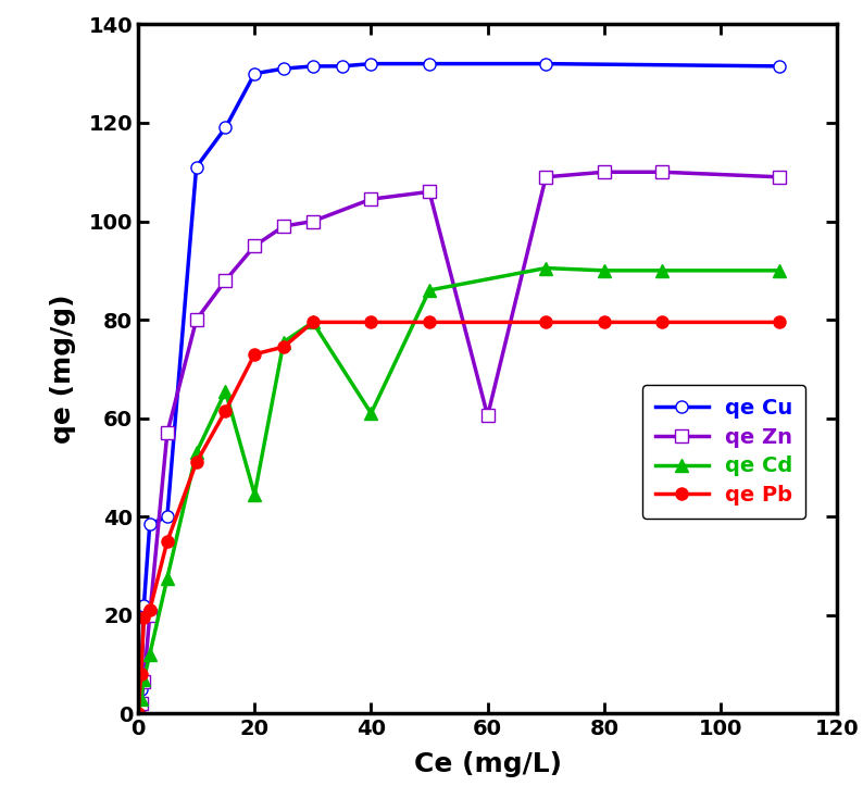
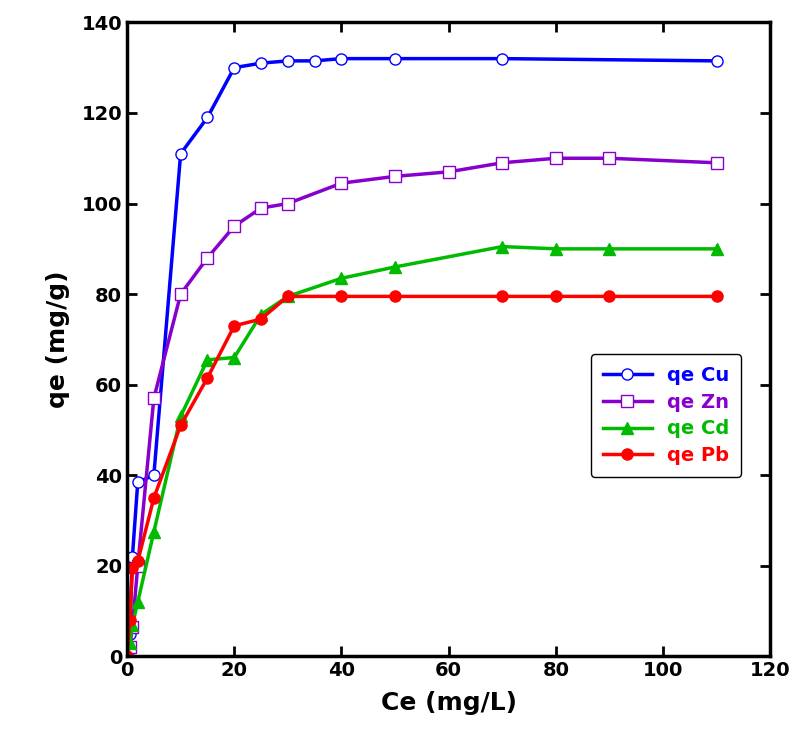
qe Cd/20: 44.5 -> 66.0
qe Cd/40: 61.0 -> 83.5
qe Zn/60: 60.5 -> 107.0
